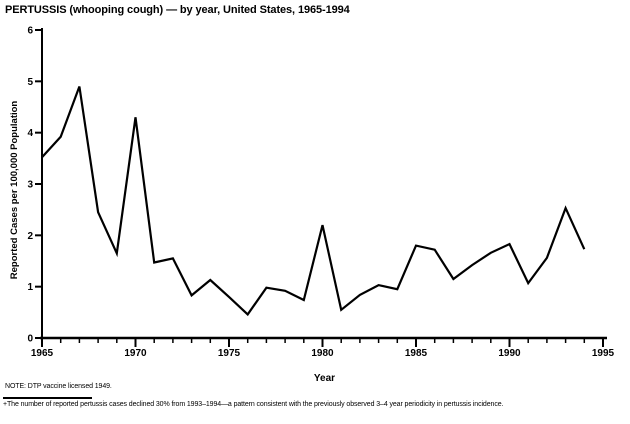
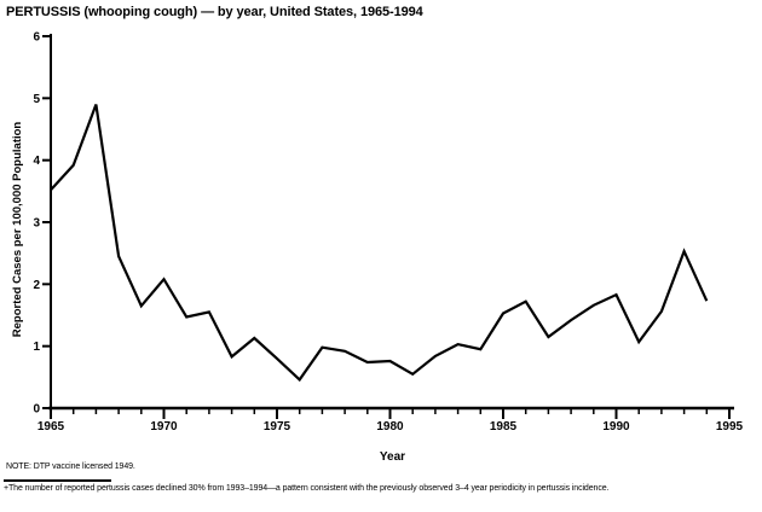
1970: 4.3 -> 2.1
1980: 2.2 -> 0.8
1985: 1.8 -> 1.5
